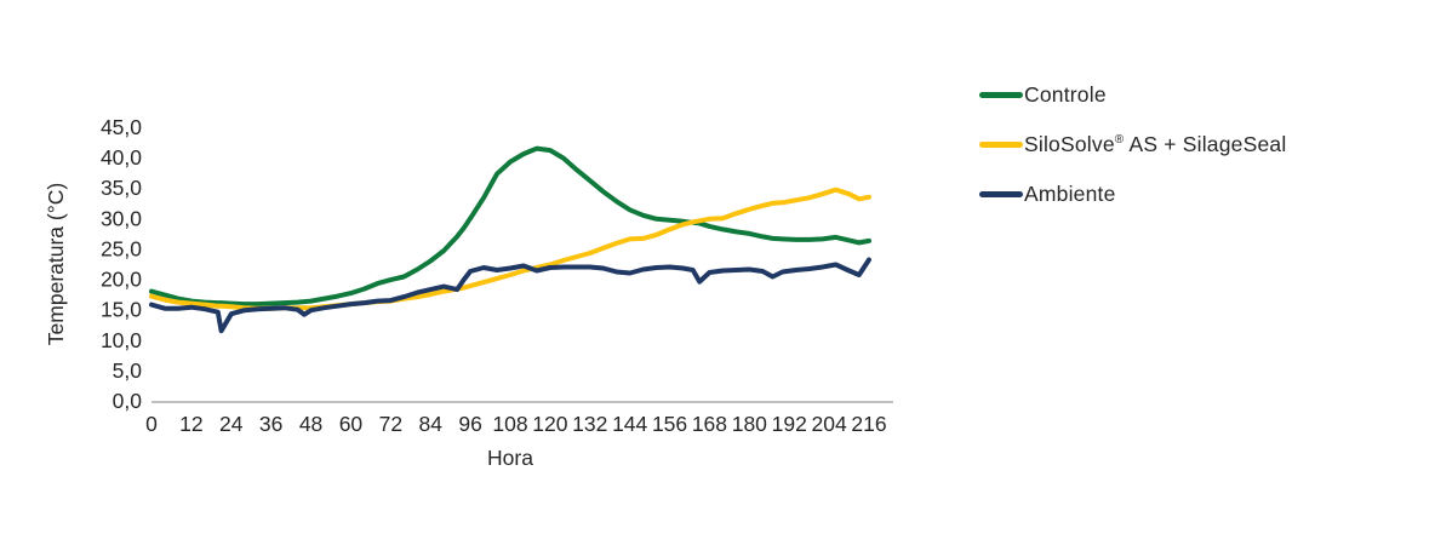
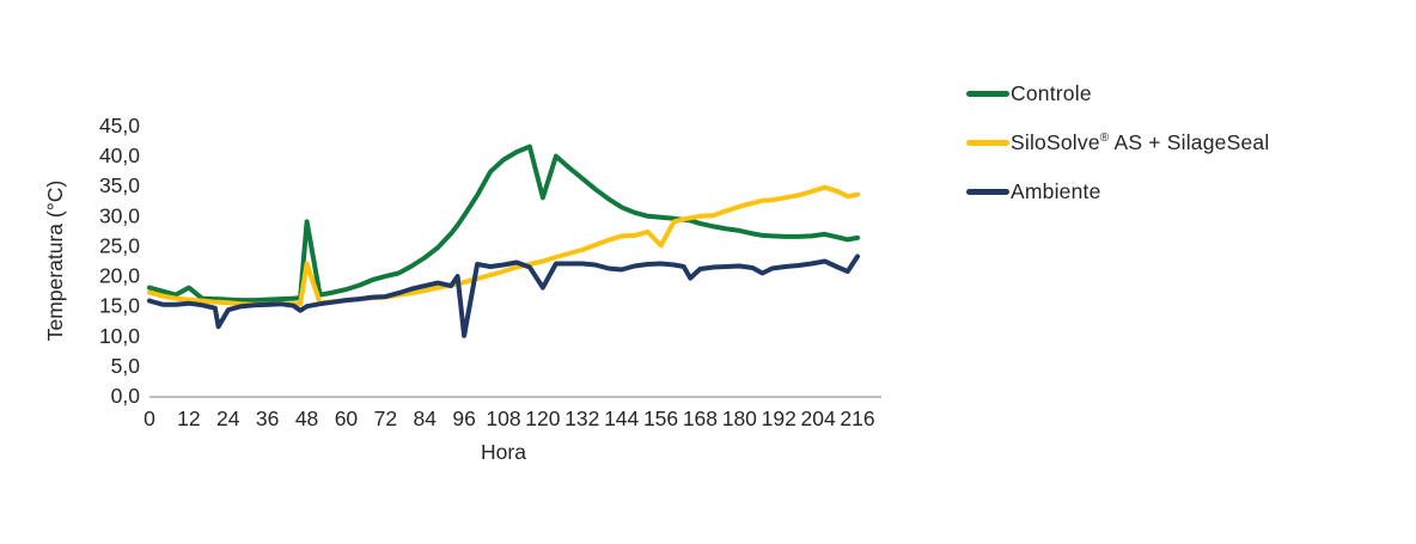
Controle/12: 16 -> 18
Controle/48: 16 -> 29
SiloSolve® AS + SilageSeal/48: 15 -> 22
Ambiente/96: 21 -> 10
Controle/120: 41 -> 33
Ambiente/120: 22 -> 18
SiloSolve® AS + SilageSeal/156: 28 -> 25
